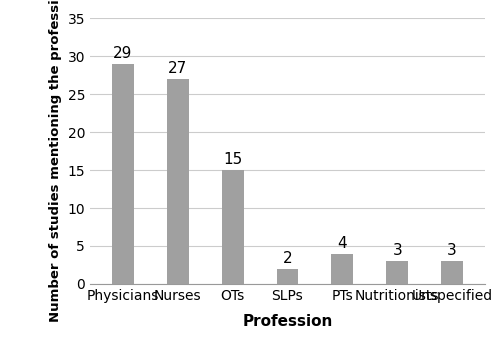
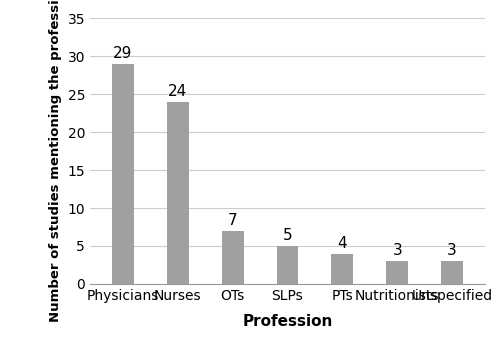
Nurses: 27 -> 24
OTs: 15 -> 7
SLPs: 2 -> 5
